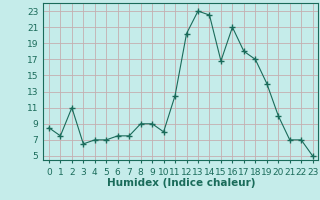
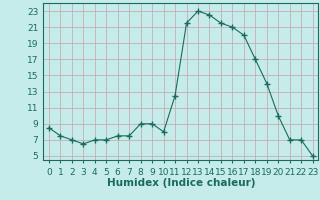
2: 11.0 -> 7.0
12: 20.2 -> 21.5
15: 16.8 -> 21.5
17: 18.0 -> 20.0
